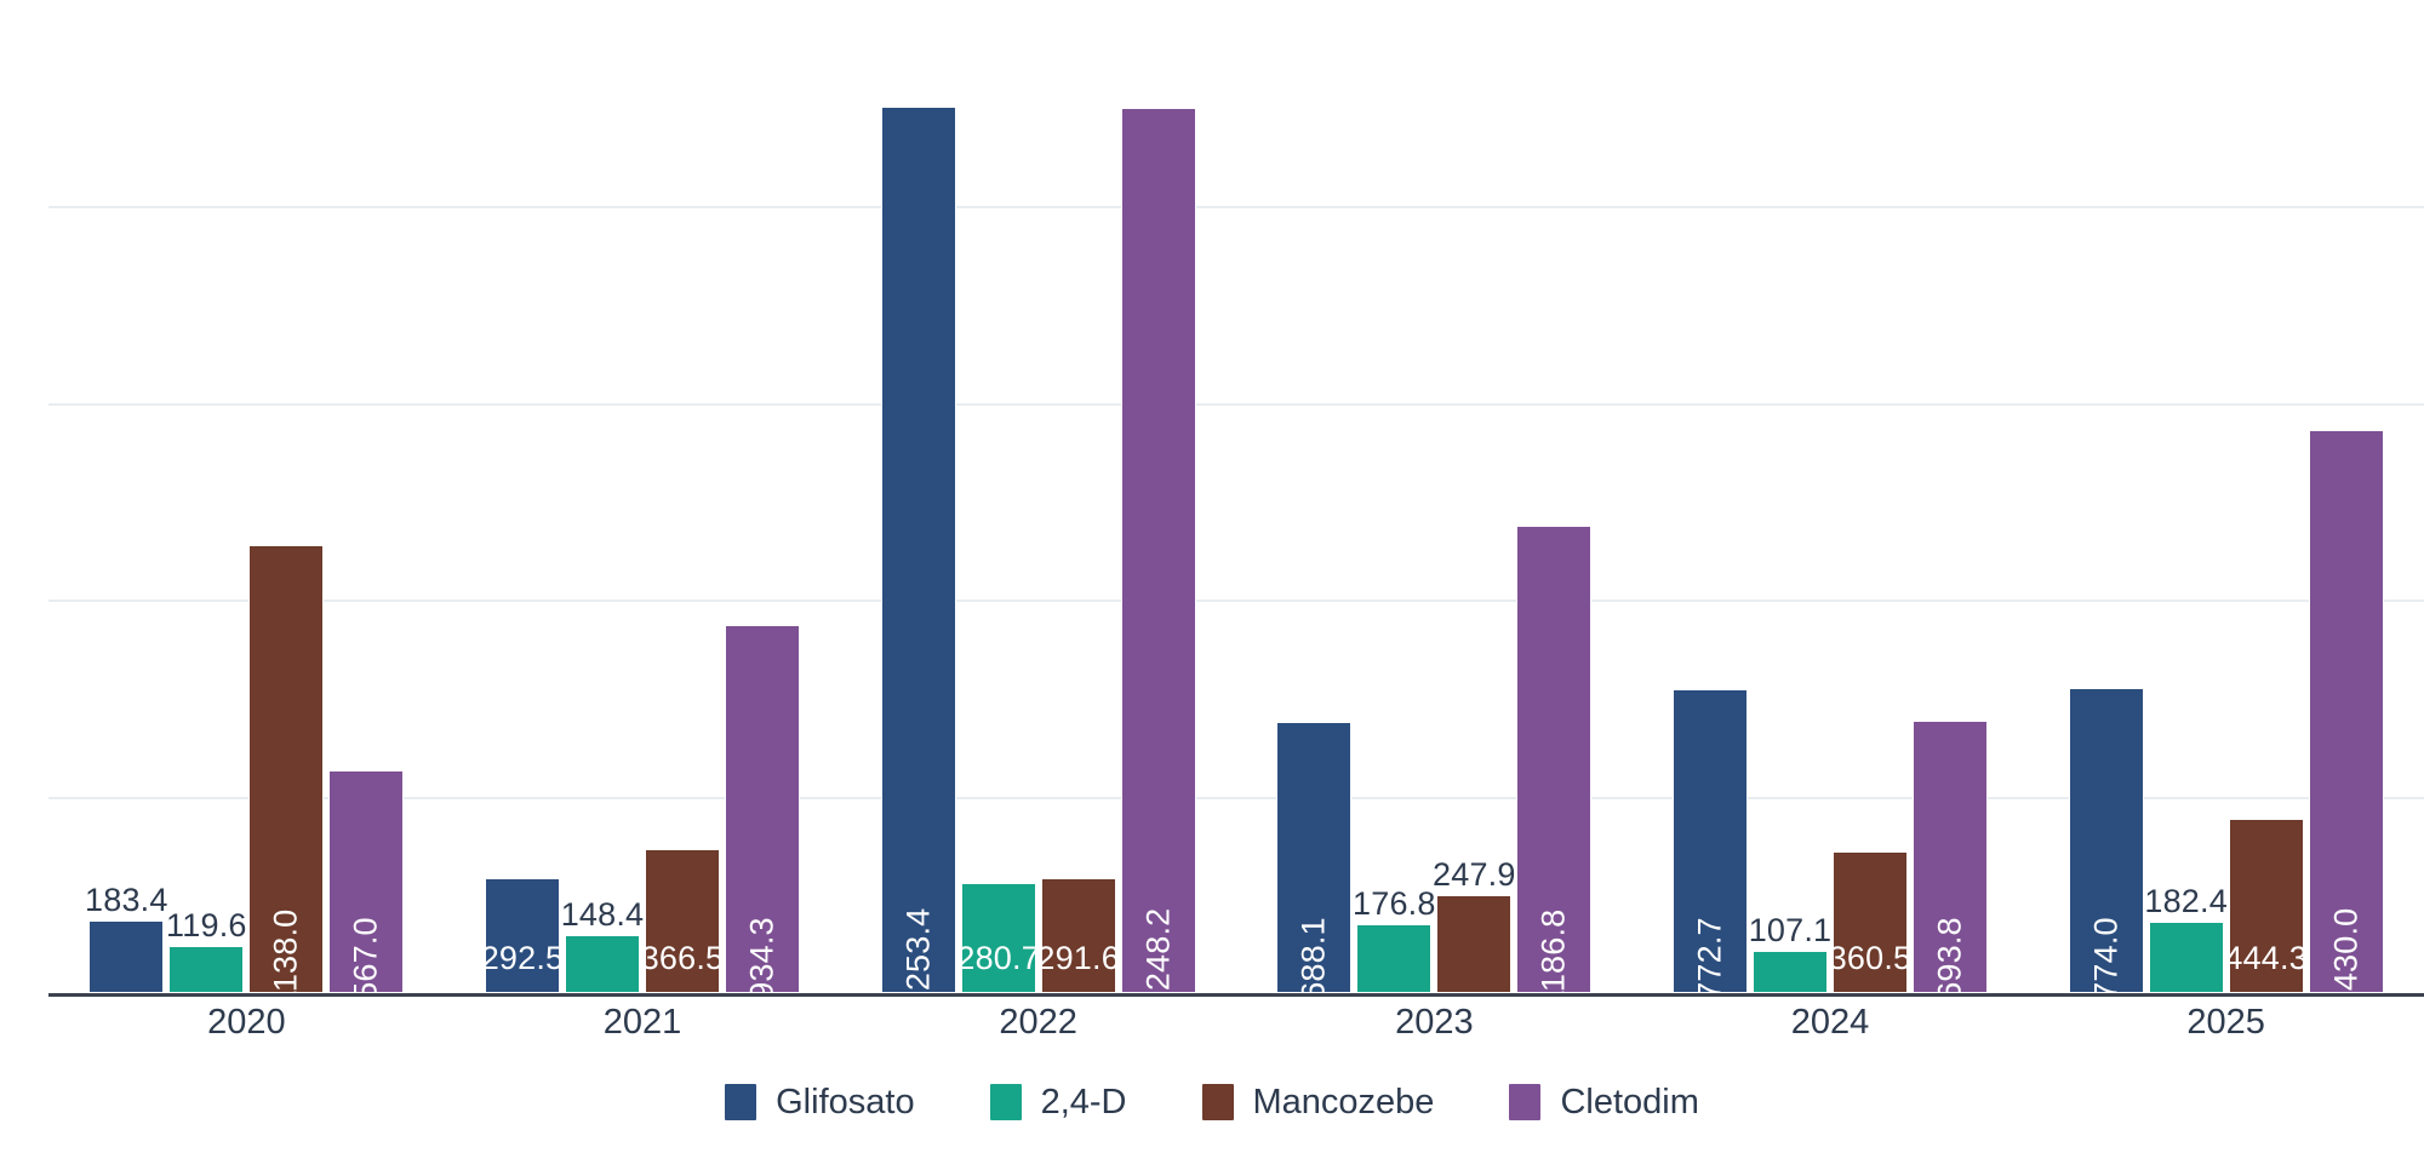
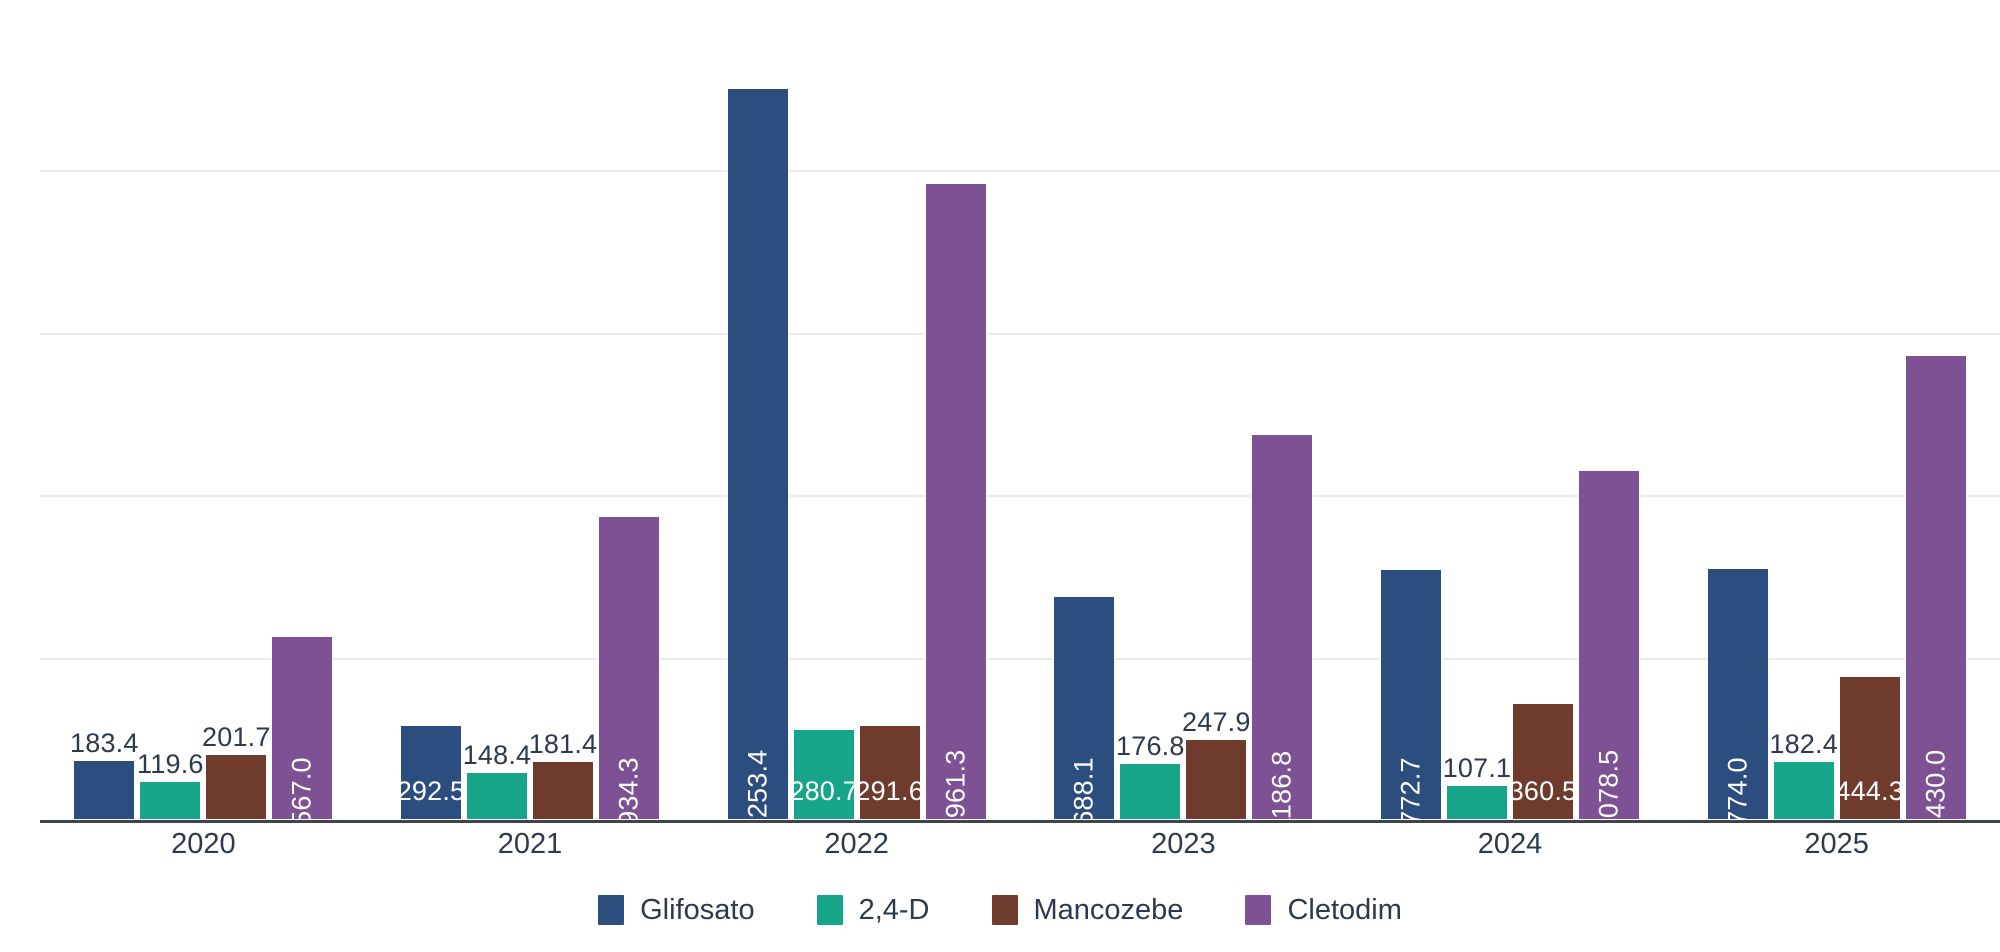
Mancozebe/2020: 1138.0 -> 201.7
Mancozebe/2021: 366.5 -> 181.4
Cletodim/2022: 2248.2 -> 1961.3
Cletodim/2024: 693.8 -> 1078.5
